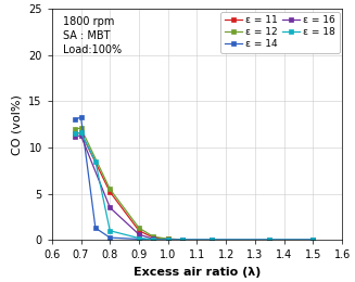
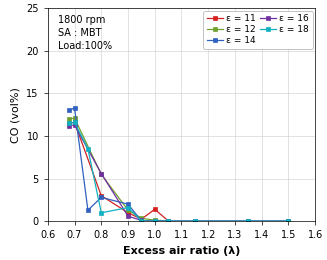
ε = 11/0.8: 5.2 -> 3.0
ε = 14/0.8: 0.2 -> 2.8
ε = 16/0.8: 3.5 -> 5.6
ε = 14/0.9: 0.1 -> 2.0
ε = 18/0.9: 0.2 -> 1.6
ε = 11/1.0: 0.1 -> 1.4
